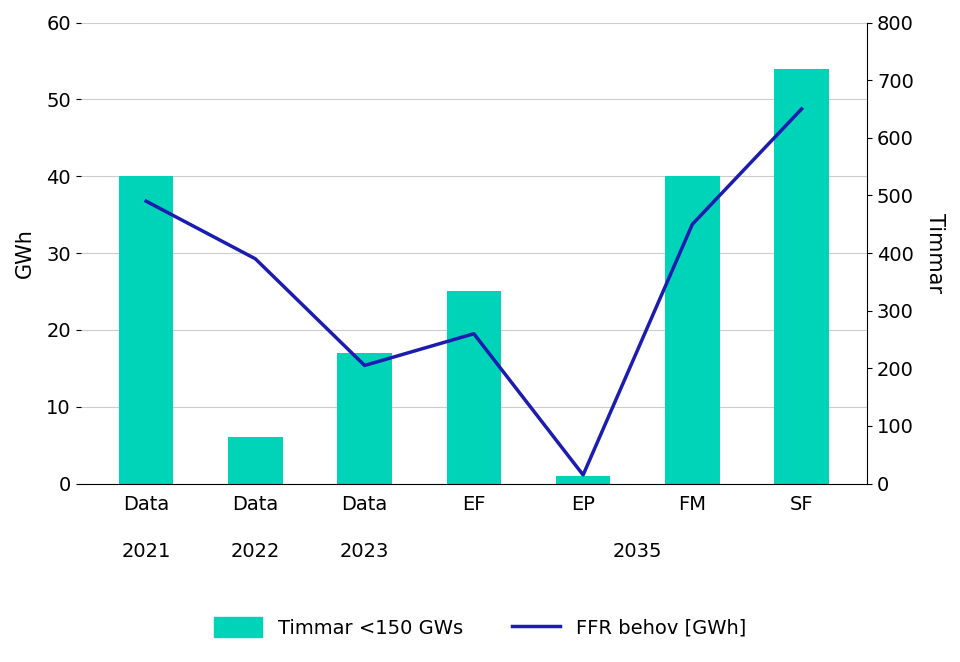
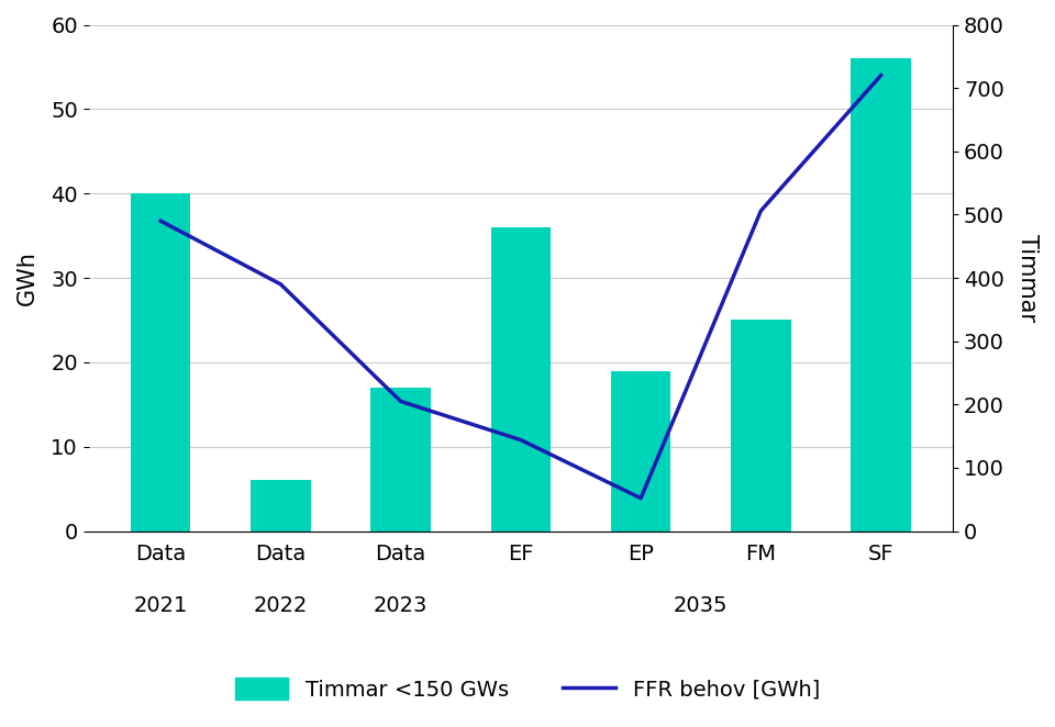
Timmar <150 GWs/EF: 25 -> 36
FFR behov [GWh]/EF: 260 -> 144
Timmar <150 GWs/EP: 1 -> 19
FFR behov [GWh]/EP: 15 -> 52
Timmar <150 GWs/FM: 40 -> 25
FFR behov [GWh]/FM: 450 -> 506
Timmar <150 GWs/SF: 54 -> 56
FFR behov [GWh]/SF: 650 -> 720
